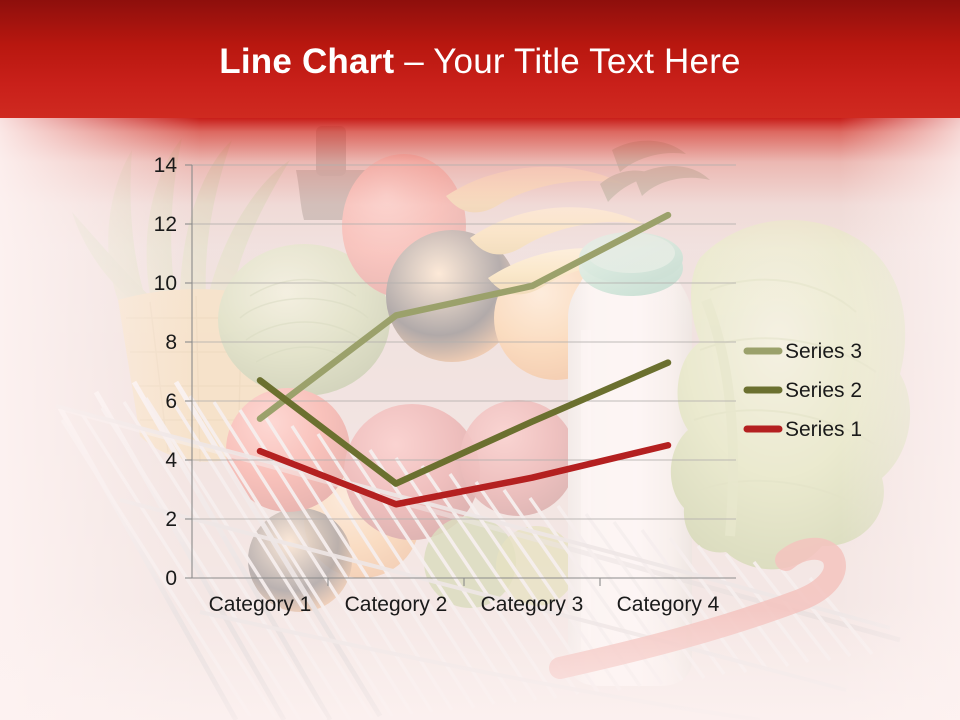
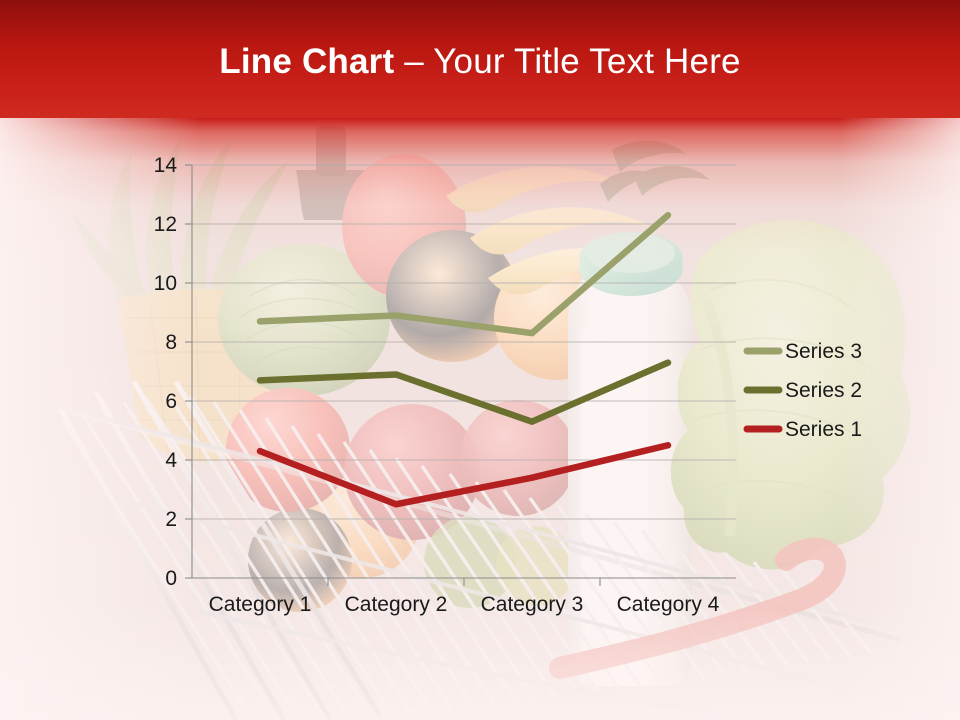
Series 3/Category 1: 5.4 -> 8.7
Series 2/Category 2: 3.2 -> 6.9
Series 3/Category 3: 9.9 -> 8.3
